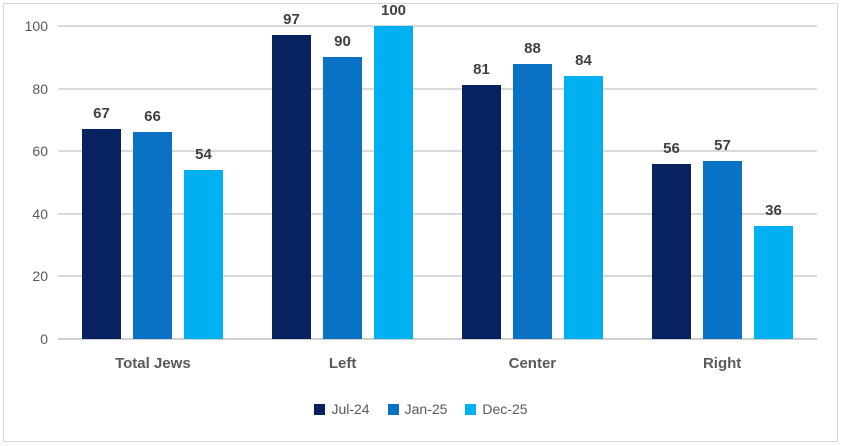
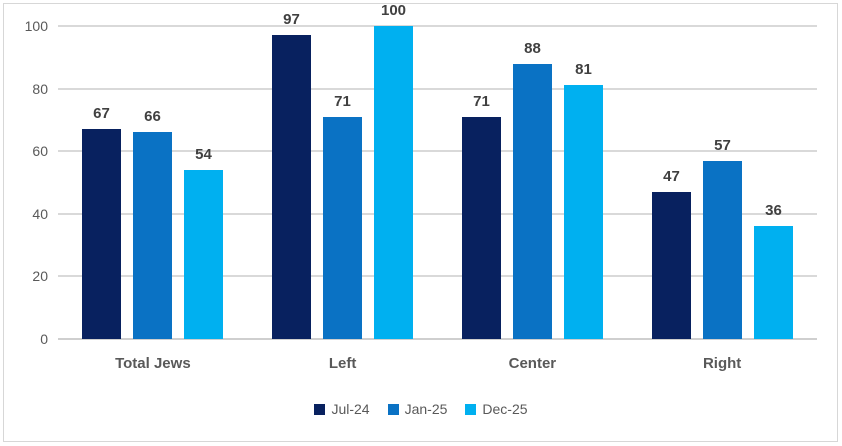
Jan-25/Left: 90 -> 71
Jul-24/Center: 81 -> 71
Dec-25/Center: 84 -> 81
Jul-24/Right: 56 -> 47
